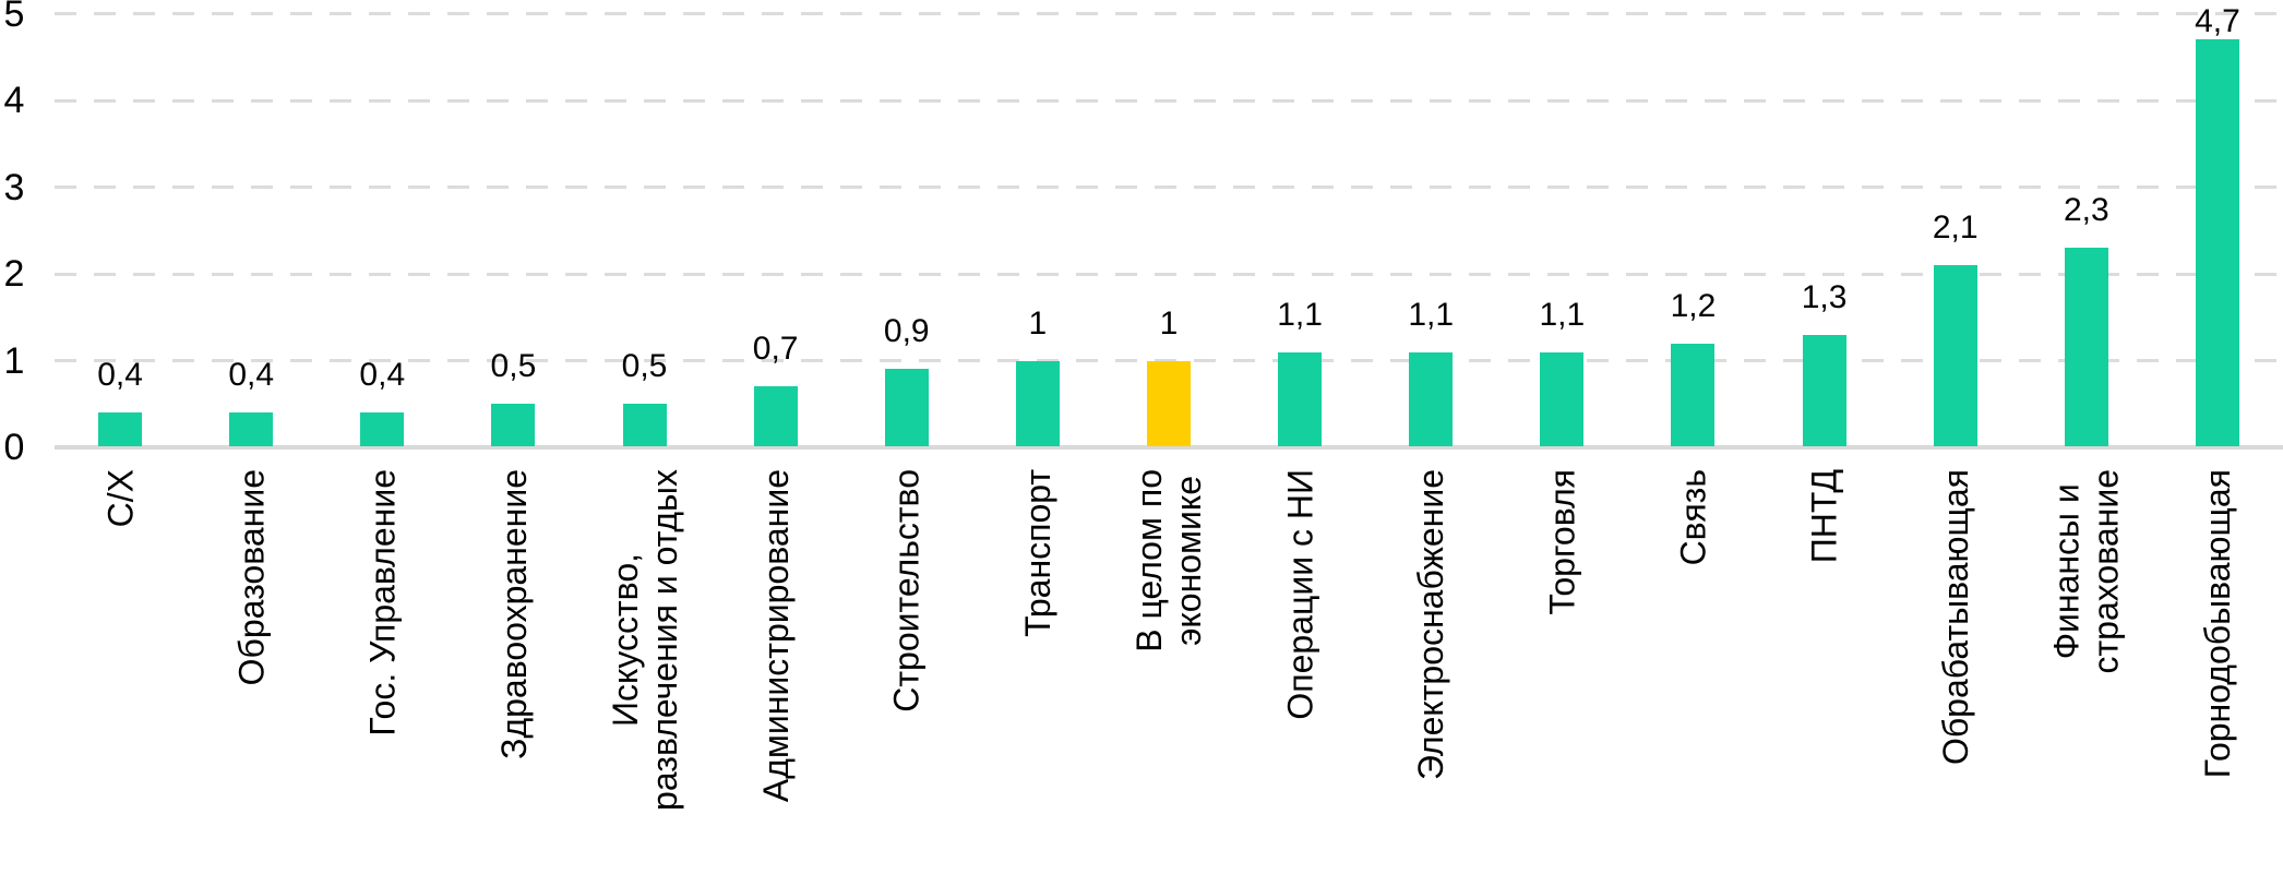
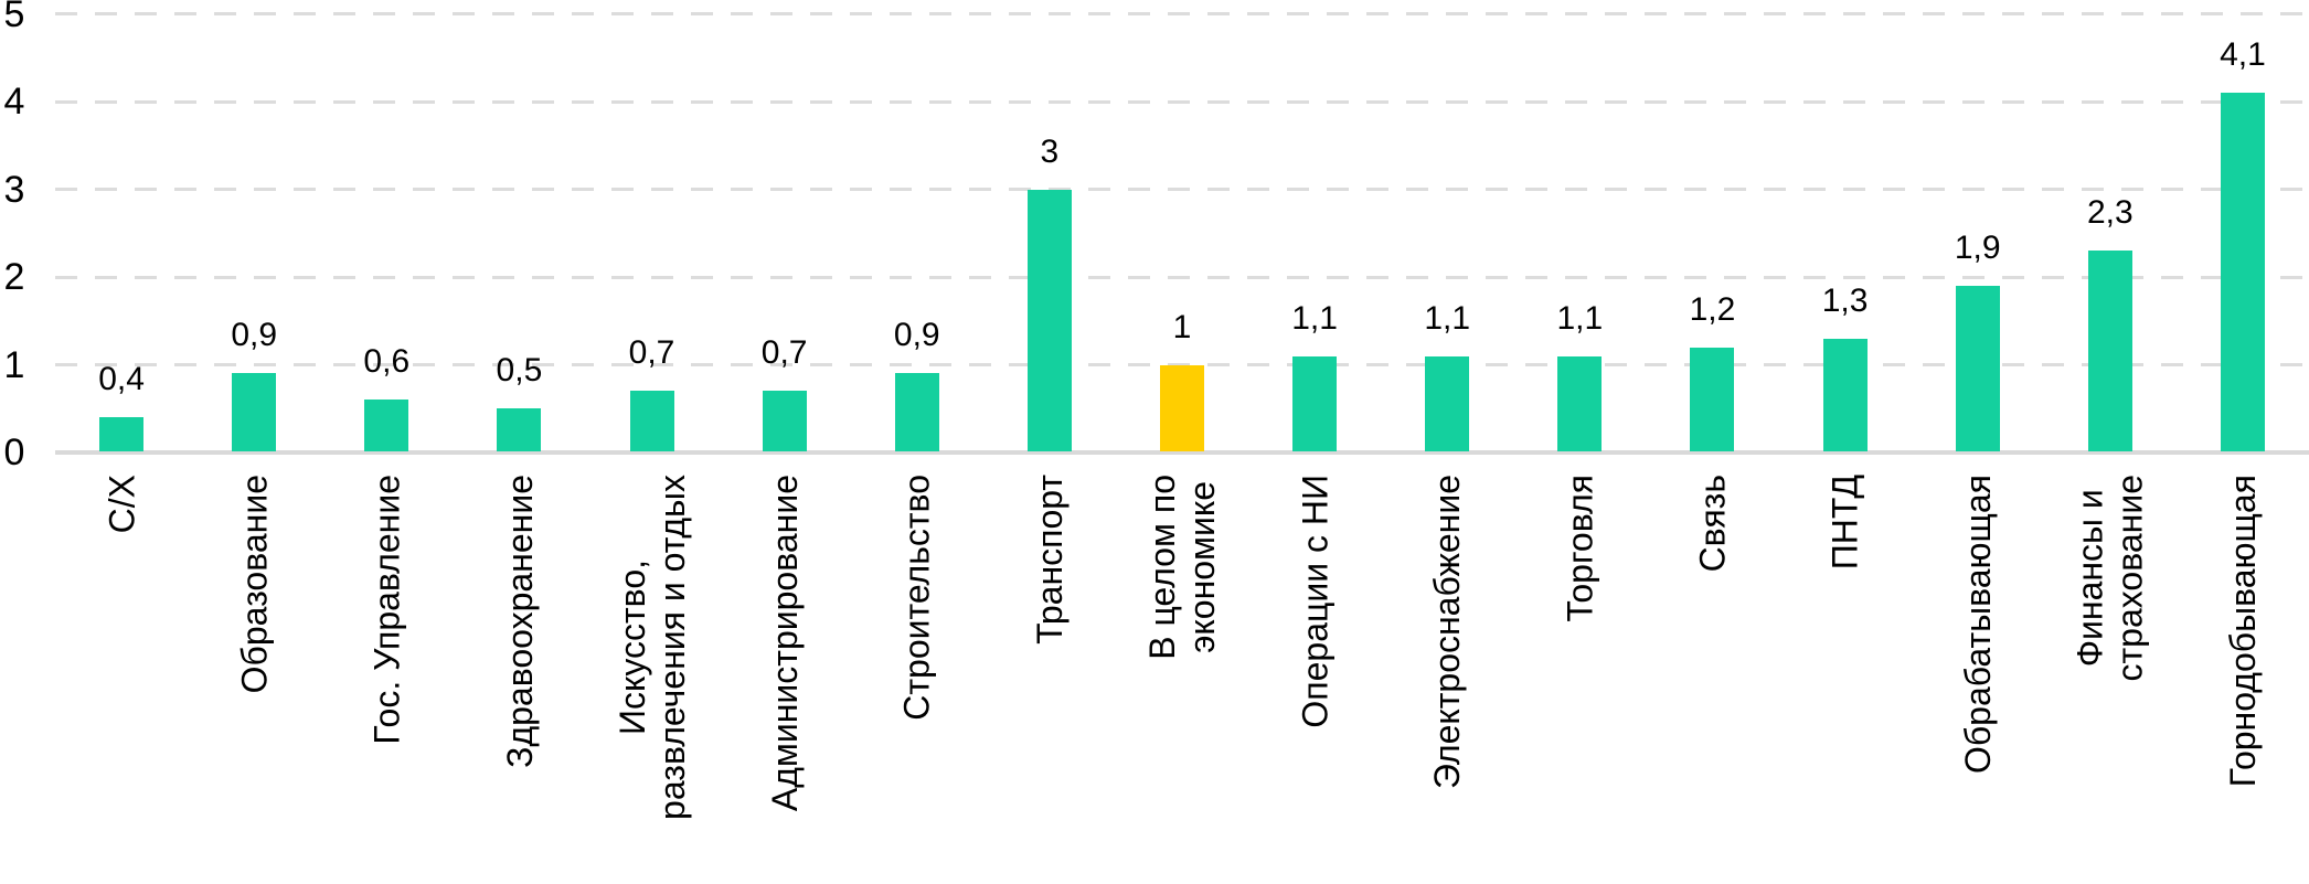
Образование: 0,4 -> 0,9
Гос. Управление: 0,4 -> 0,6
Искусство, развлечения и отдых: 0,5 -> 0,7
Транспорт: 1 -> 3
Обрабатывающая: 2,1 -> 1,9
Горнодобывающая: 4,7 -> 4,1
